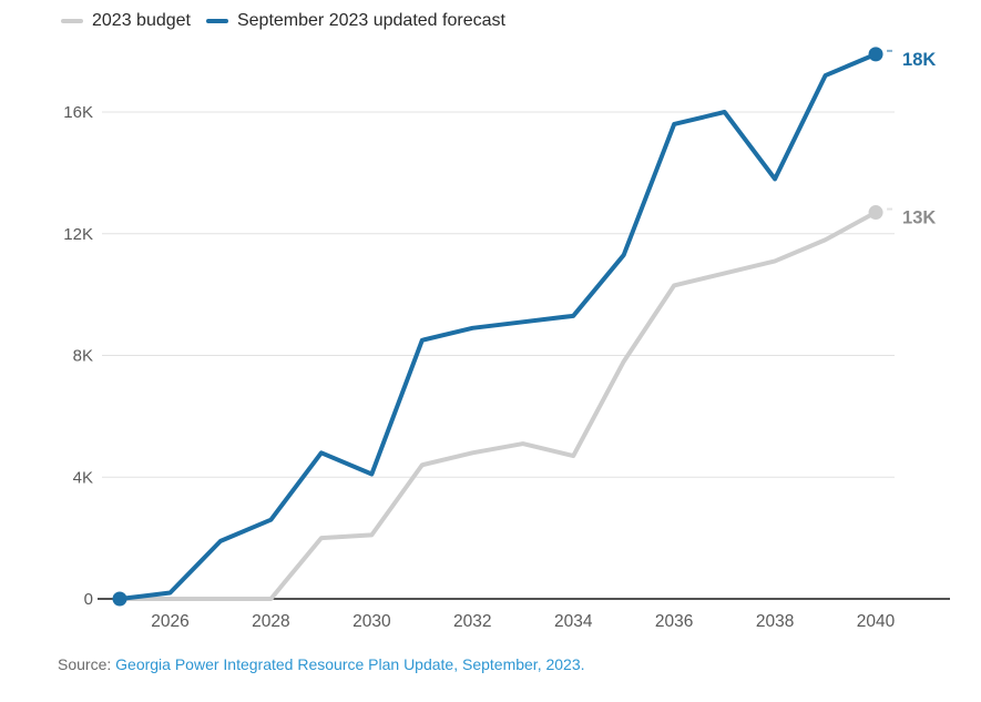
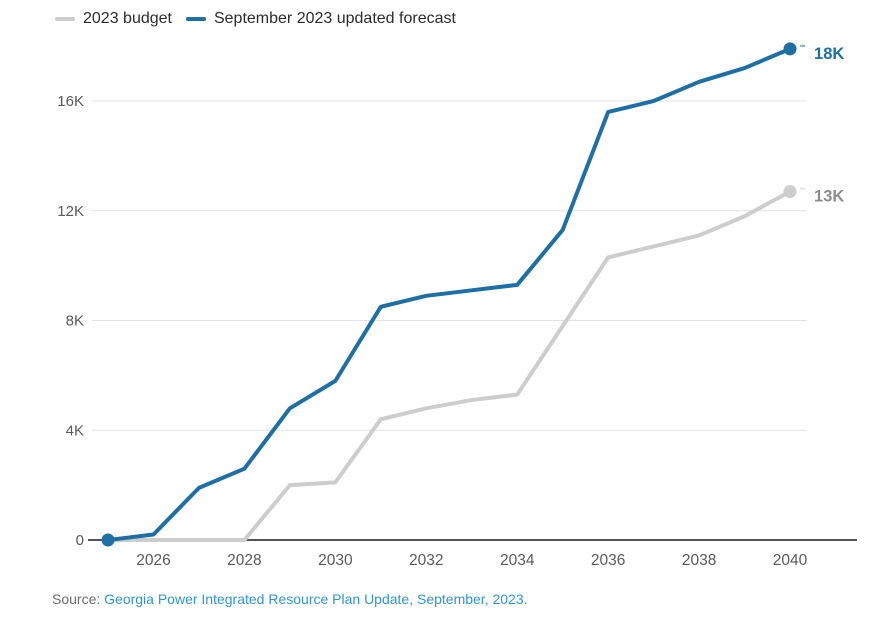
September 2023 updated forecast/2030: 4.1K -> 5.8K
2023 budget/2034: 4.7K -> 5.3K
September 2023 updated forecast/2038: 13.8K -> 16.7K
